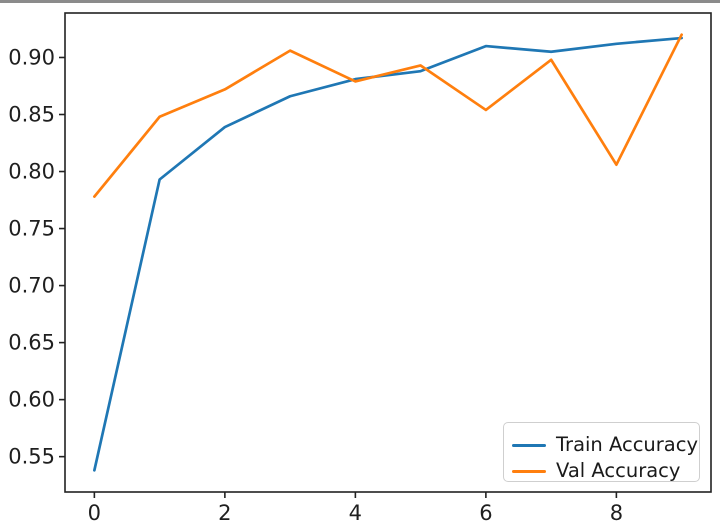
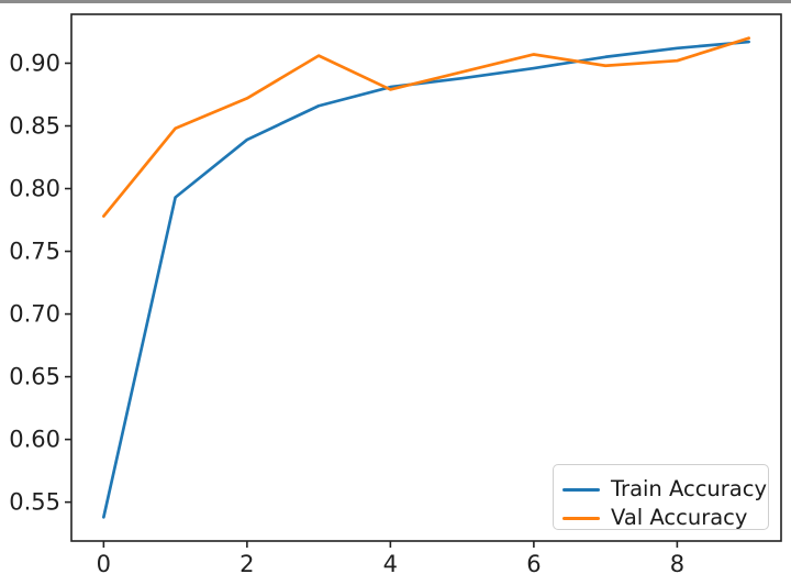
Train Accuracy/6: 0.910 -> 0.896
Val Accuracy/6: 0.854 -> 0.907
Val Accuracy/8: 0.806 -> 0.902
